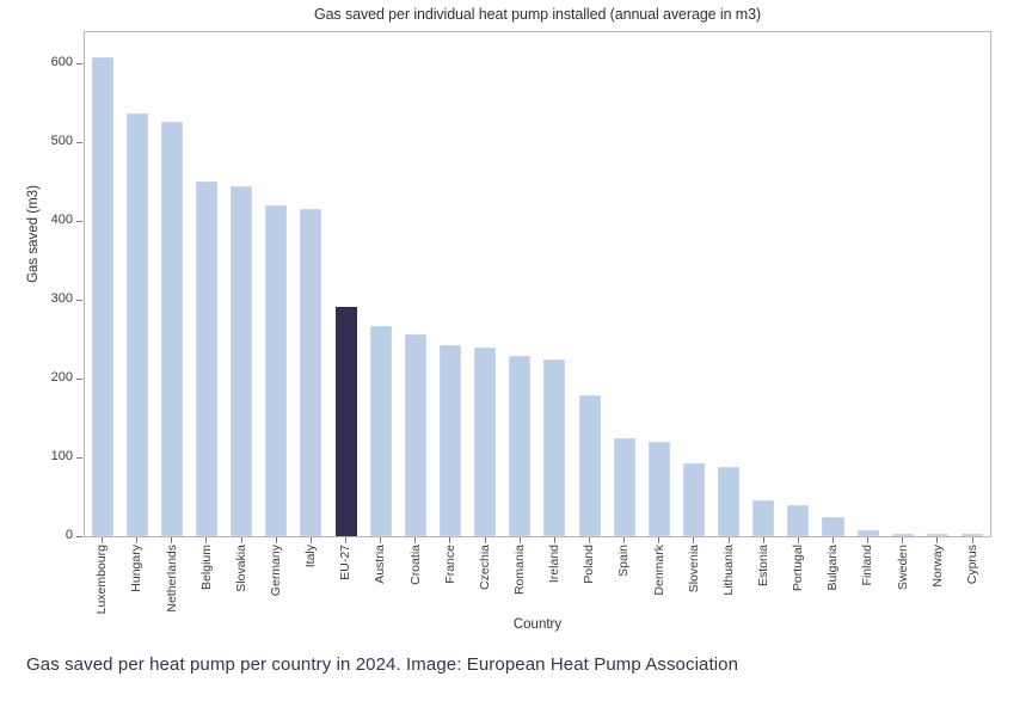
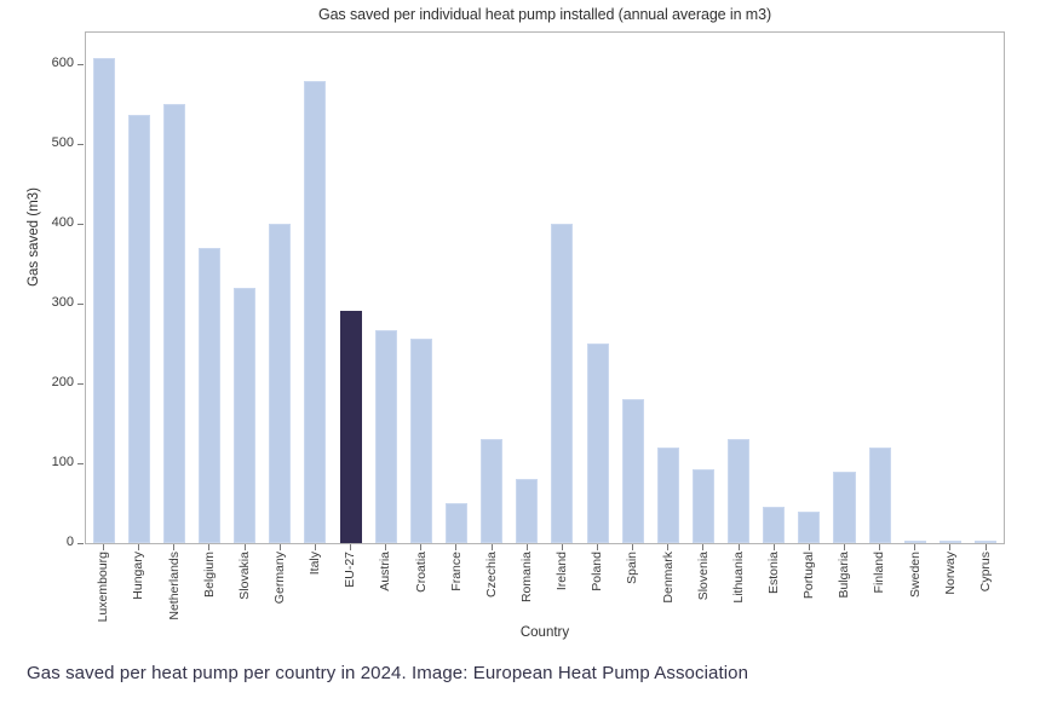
Netherlands: 530 -> 550
Belgium: 450 -> 370
Slovakia: 440 -> 320
Germany: 420 -> 400
Italy: 420 -> 580
France: 240 -> 50
Czechia: 240 -> 130
Romania: 230 -> 80
Ireland: 220 -> 400
Poland: 180 -> 250
Spain: 120 -> 180
Lithuania: 90 -> 130
Bulgaria: 20 -> 90
Finland: 10 -> 120
